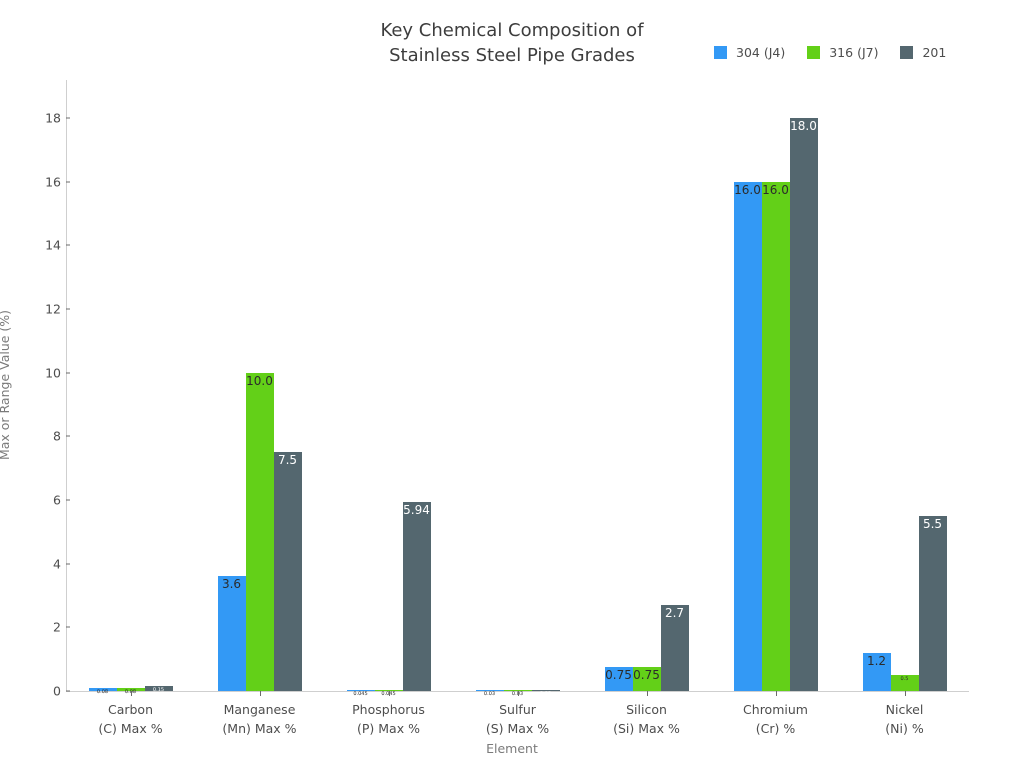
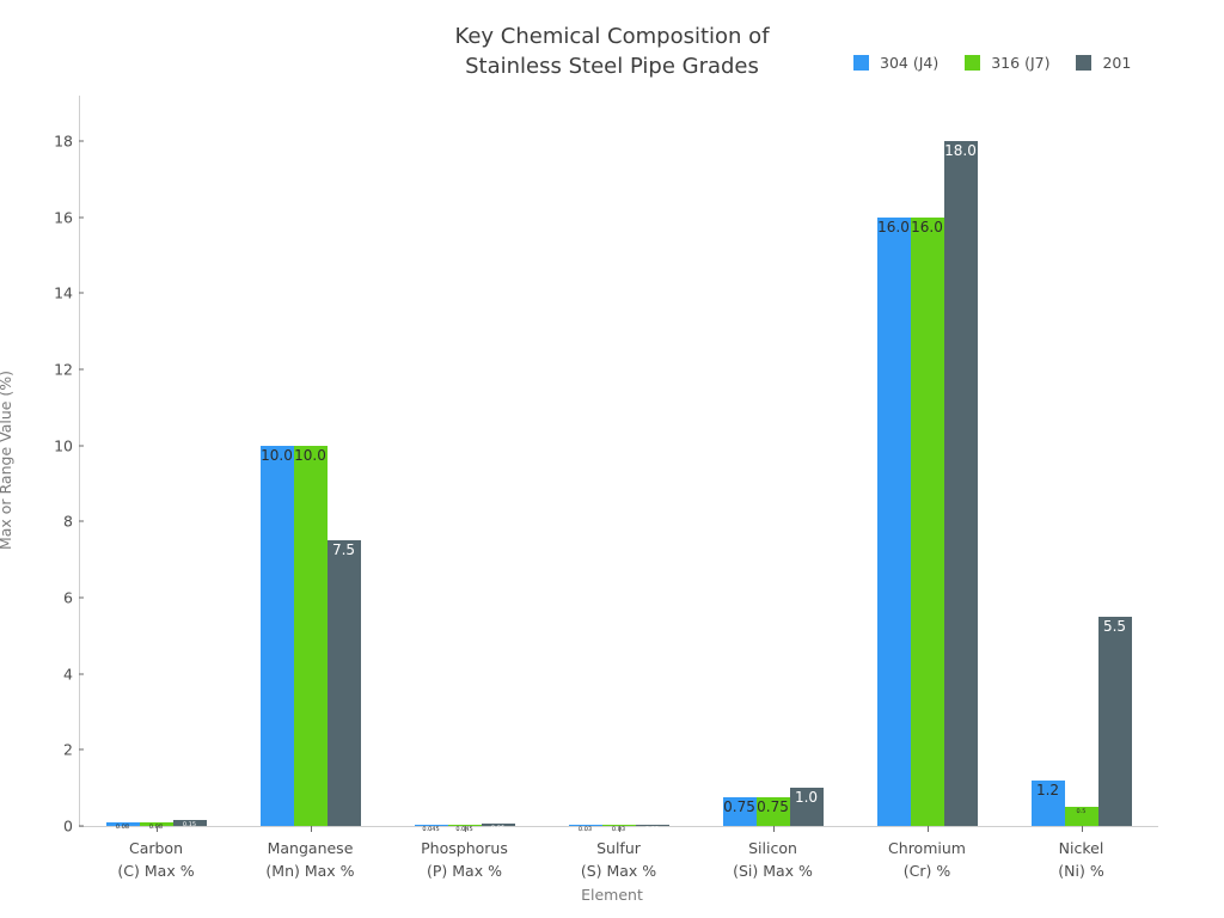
304 (J4)/Manganese (Mn) Max %: 3.6 -> 10.0
201/Phosphorus (P) Max %: 5.94 -> 0.06
201/Silicon (Si) Max %: 2.7 -> 1.0
